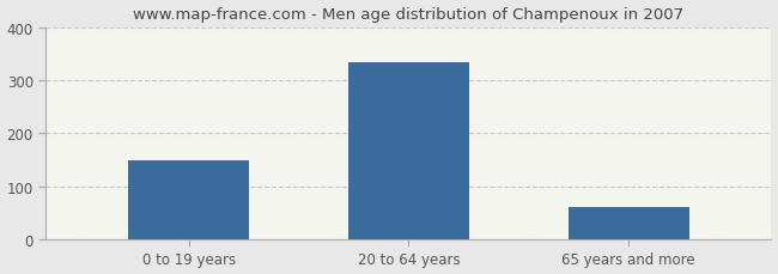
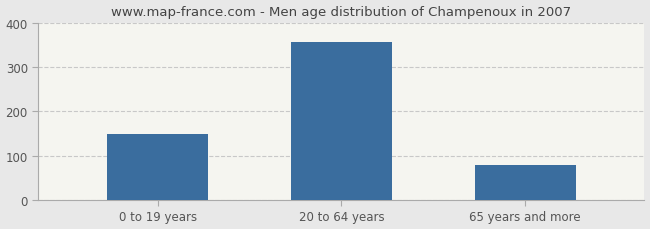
20 to 64 years: 335 -> 356
65 years and more: 60 -> 79
